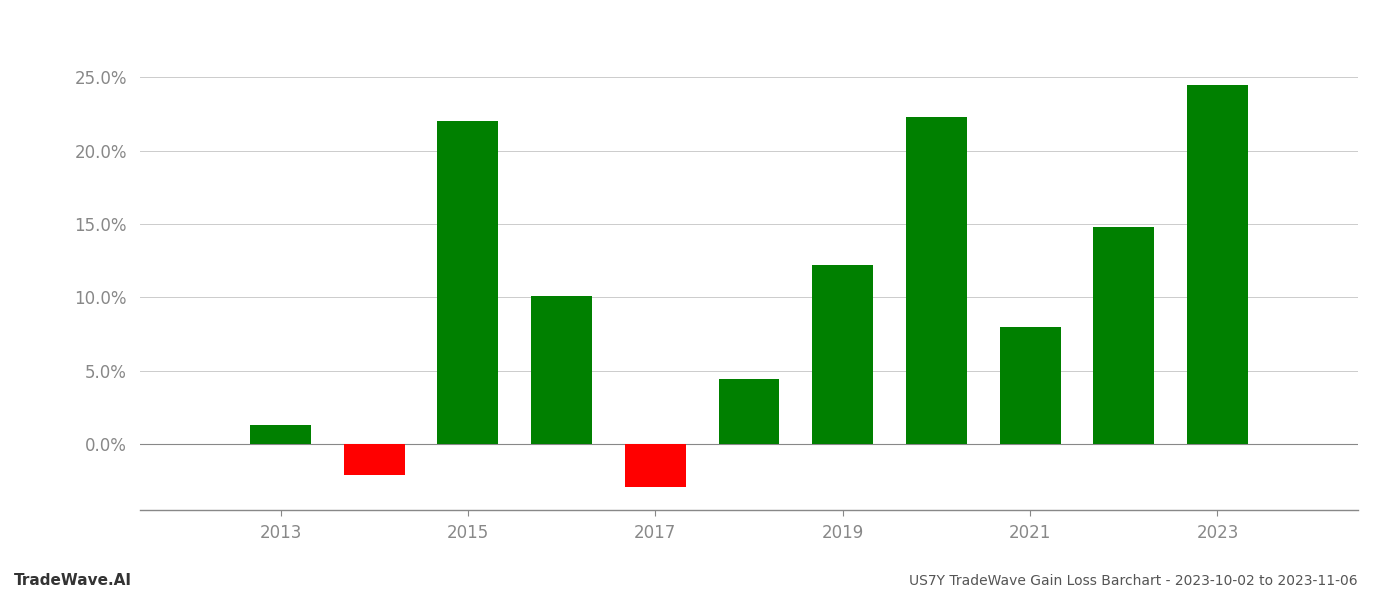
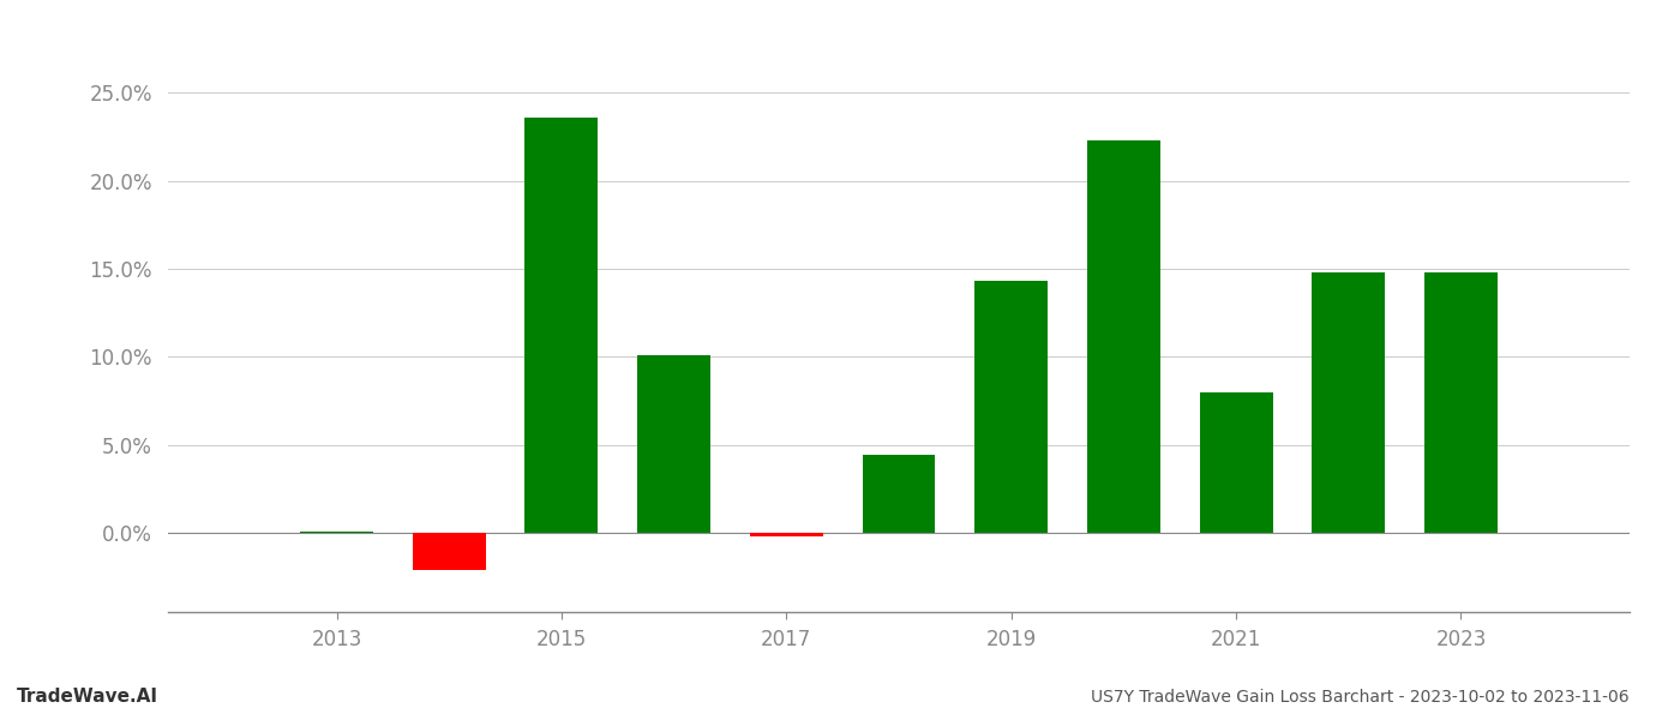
2013: 1.3% -> 0.1%
2015: 22.0% -> 23.6%
2017: -2.9% -> -0.2%
2019: 12.2% -> 14.3%
2023: 24.5% -> 14.8%
